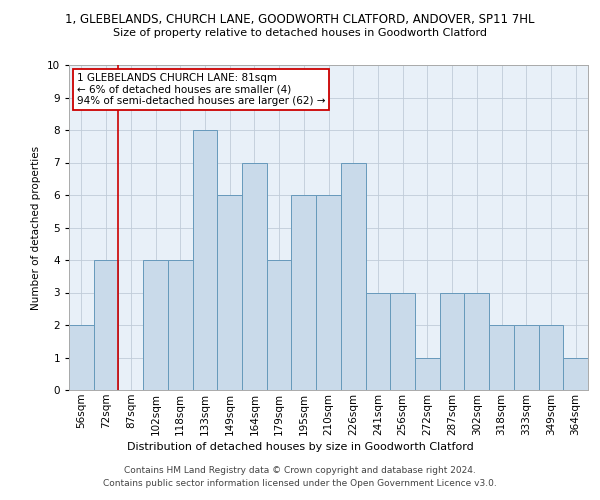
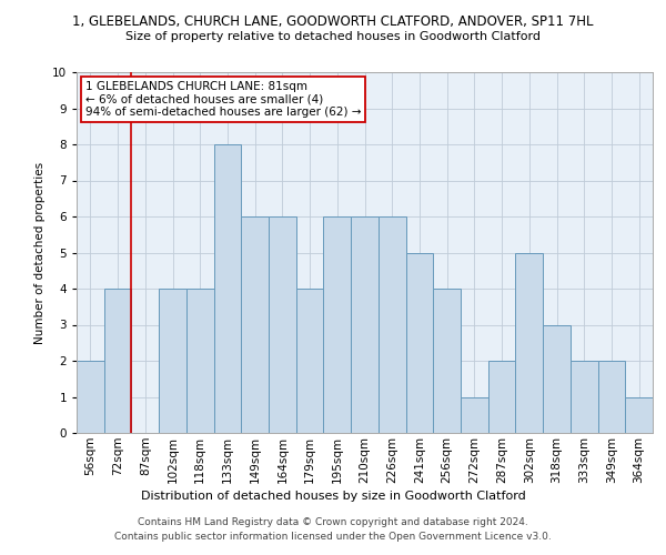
164sqm: 7 -> 6
226sqm: 7 -> 6
241sqm: 3 -> 5
256sqm: 3 -> 4
287sqm: 3 -> 2
302sqm: 3 -> 5
318sqm: 2 -> 3
